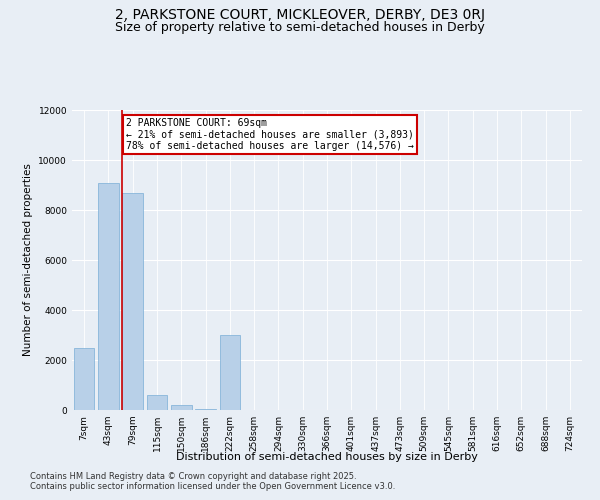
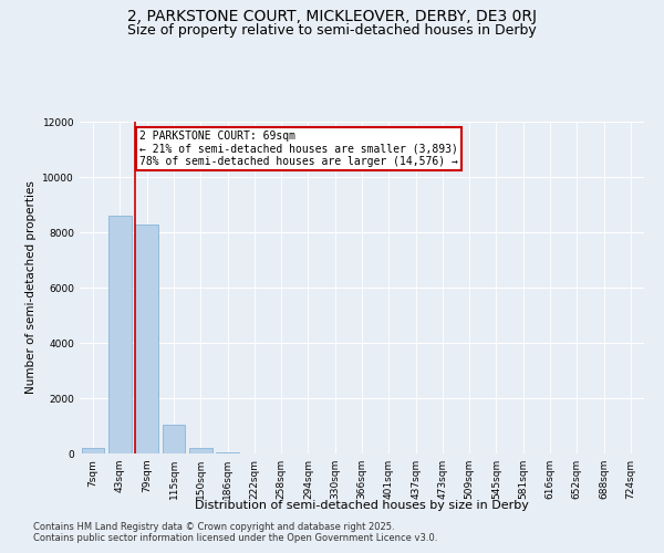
7sqm: 2500 -> 200
43sqm: 9100 -> 8600
79sqm: 8700 -> 8300
115sqm: 600 -> 1050
222sqm: 3000 -> 0
